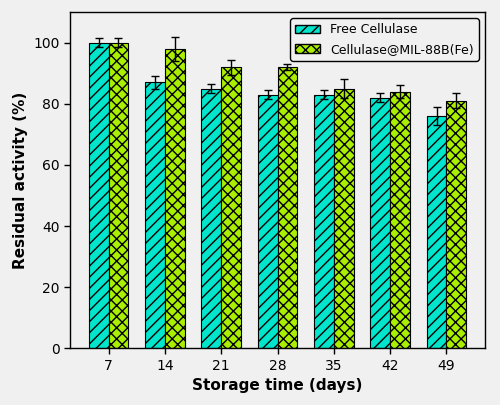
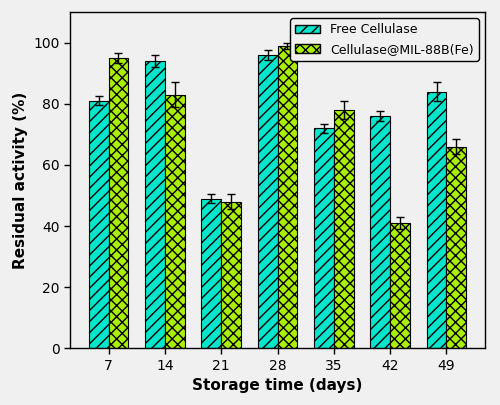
Free Cellulase/7: 100 -> 81
Cellulase@MIL-88B(Fe)/7: 100 -> 95
Free Cellulase/14: 87 -> 94
Cellulase@MIL-88B(Fe)/14: 98 -> 83
Free Cellulase/21: 85 -> 49
Cellulase@MIL-88B(Fe)/21: 92 -> 48
Free Cellulase/28: 83 -> 96
Cellulase@MIL-88B(Fe)/28: 92 -> 99
Free Cellulase/35: 83 -> 72
Cellulase@MIL-88B(Fe)/35: 85 -> 78
Free Cellulase/42: 82 -> 76
Cellulase@MIL-88B(Fe)/42: 84 -> 41
Free Cellulase/49: 76 -> 84
Cellulase@MIL-88B(Fe)/49: 81 -> 66
